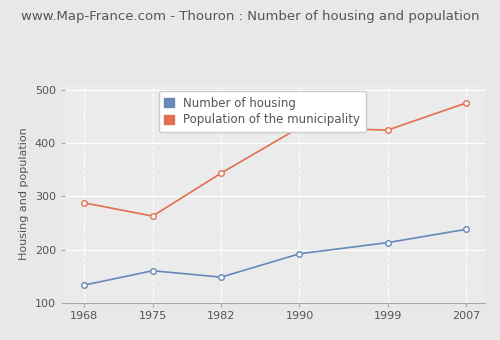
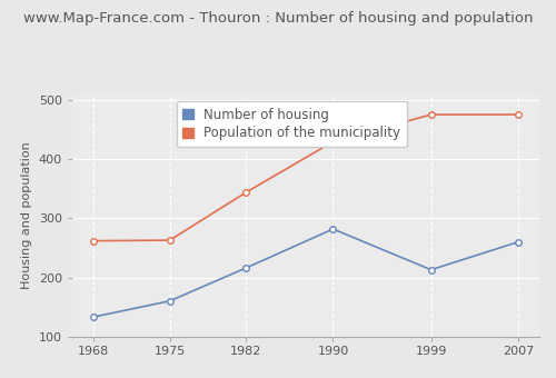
Population of the municipality/1968: 288 -> 262
Number of housing/1982: 148 -> 216
Number of housing/1990: 192 -> 282
Population of the municipality/1999: 425 -> 476
Number of housing/2007: 238 -> 260
